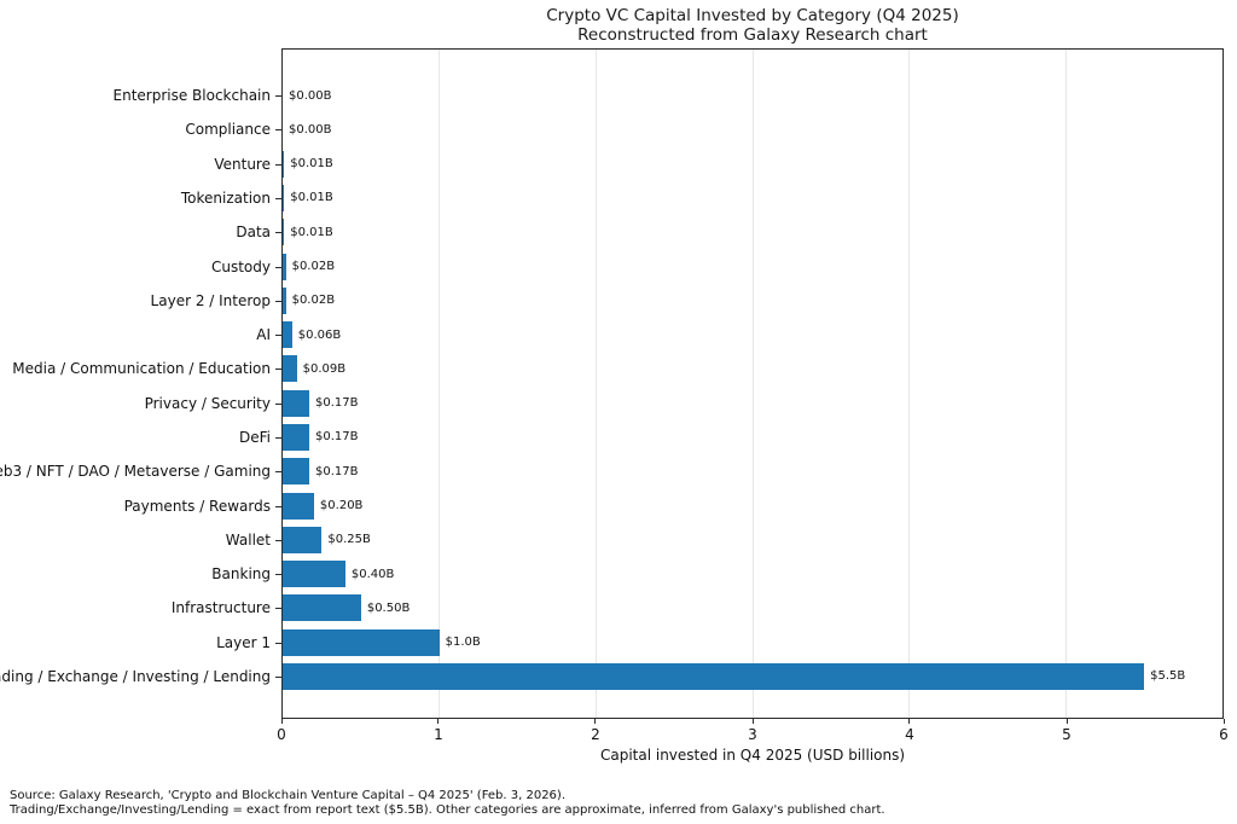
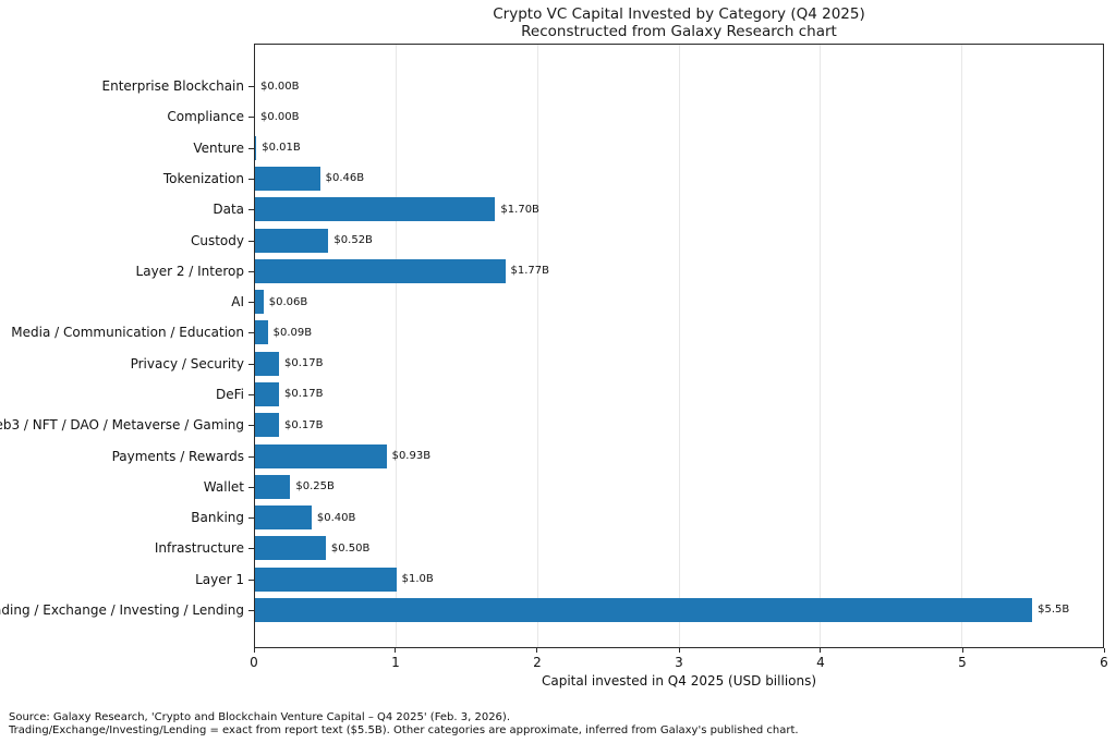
Tokenization: $0.01B -> $0.46B
Data: $0.01B -> $1.70B
Custody: $0.02B -> $0.52B
Layer 2 / Interop: $0.02B -> $1.77B
Payments / Rewards: $0.20B -> $0.93B
